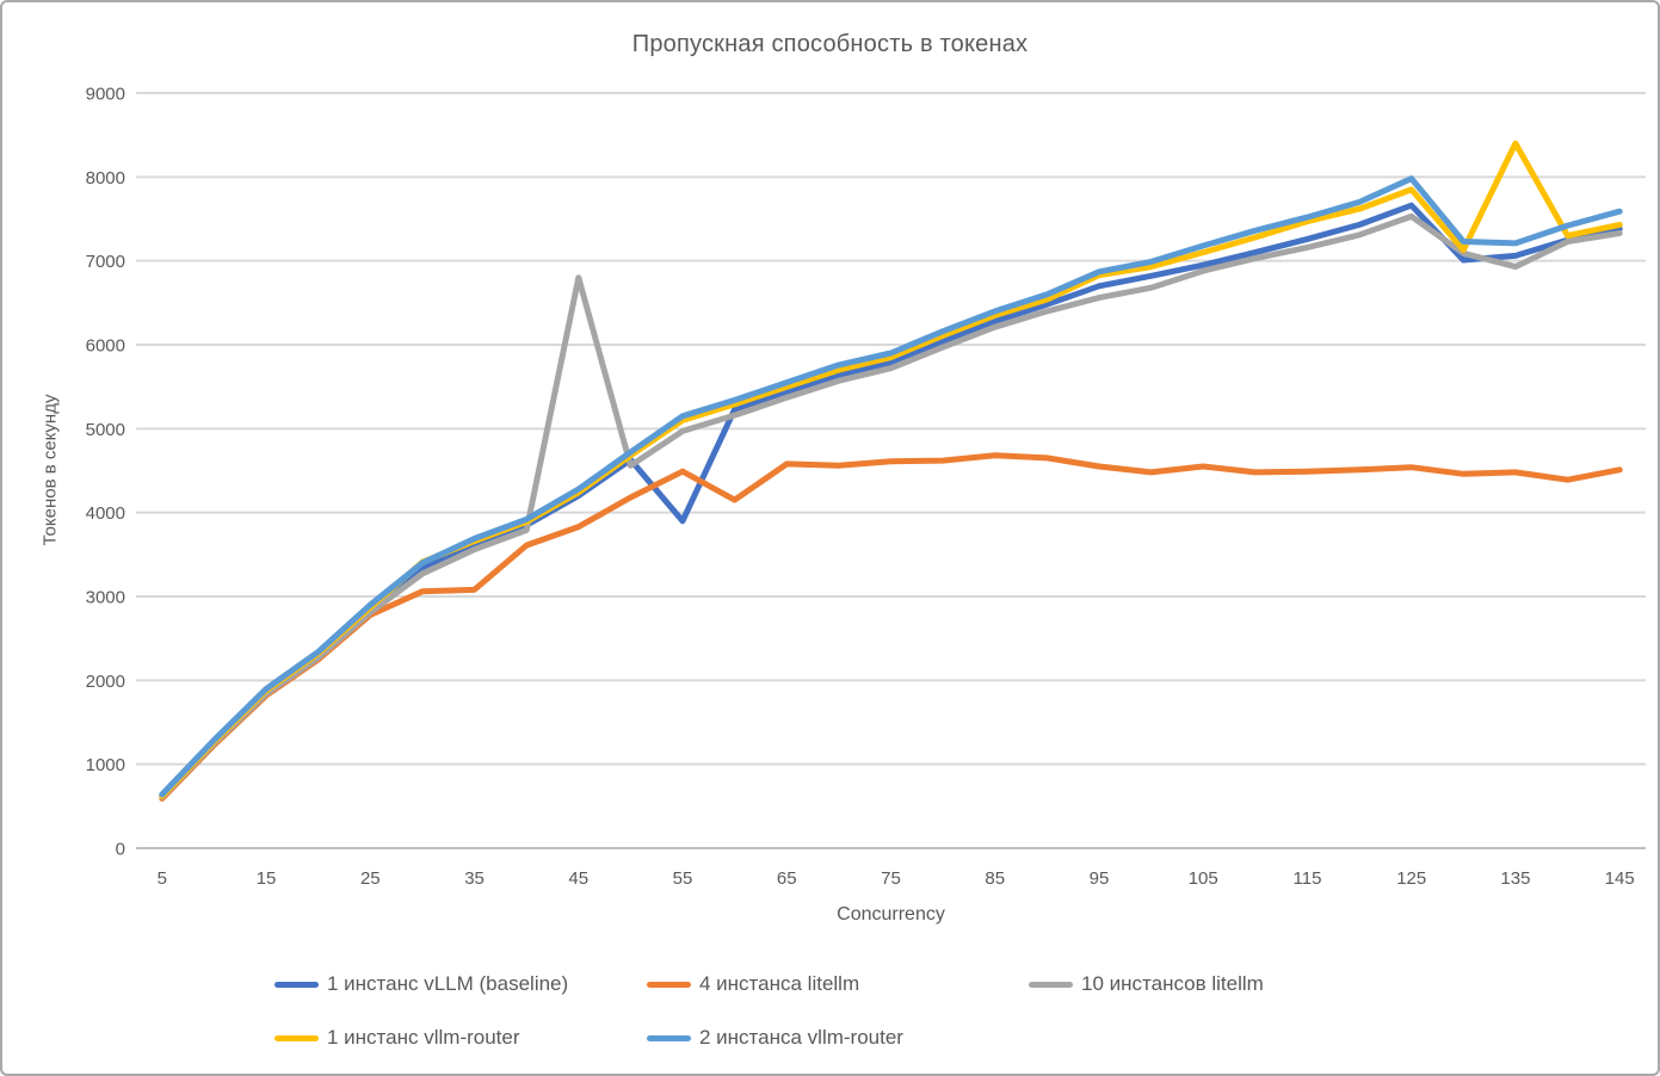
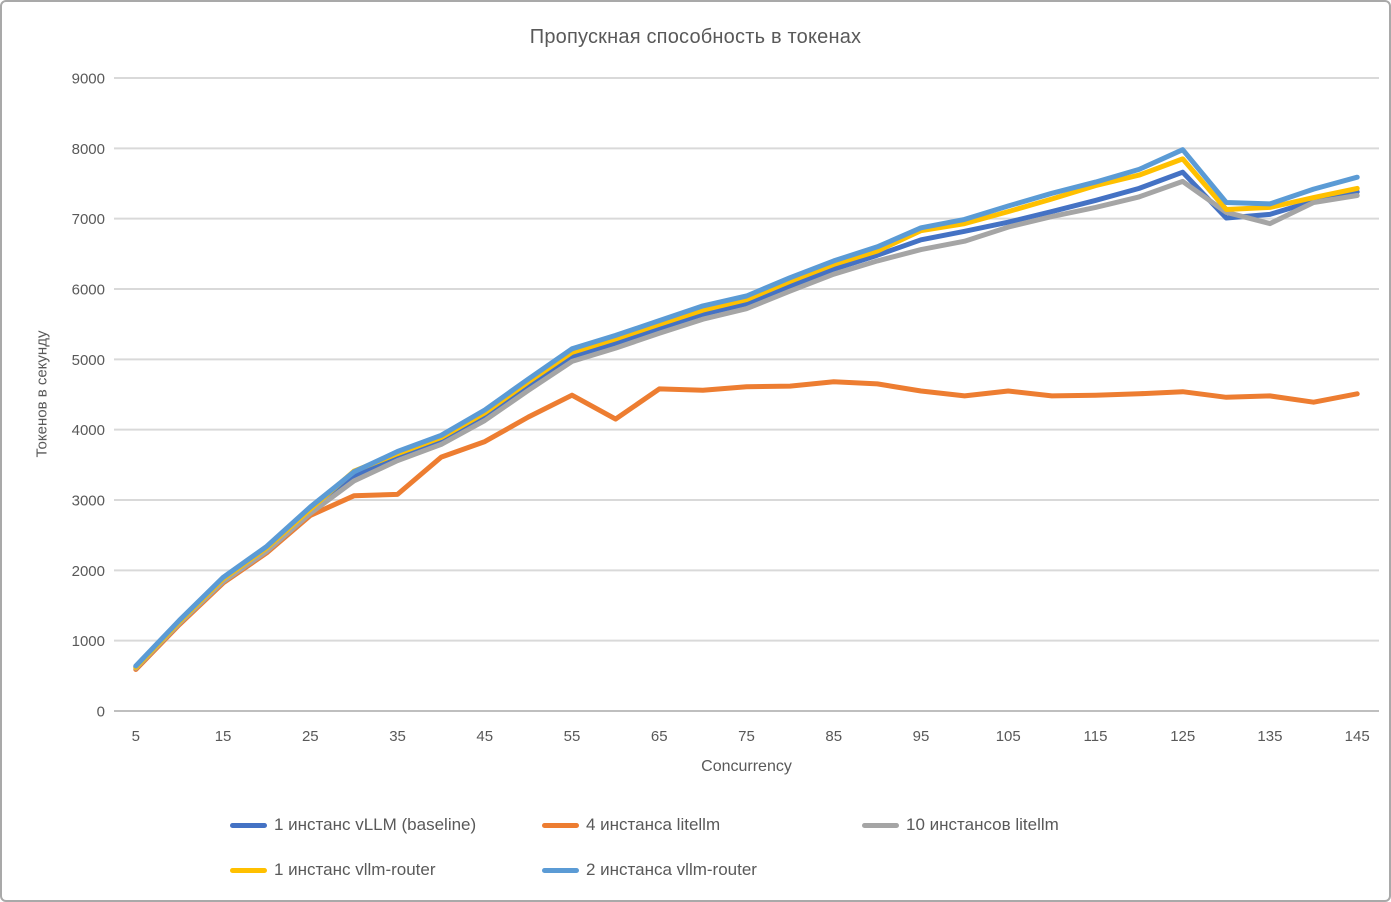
10 инстансов litellm/45: 6800 -> 4100
1 инстанс vLLM (baseline)/55: 3900 -> 5000
1 инстанс vllm-router/135: 8400 -> 7200
